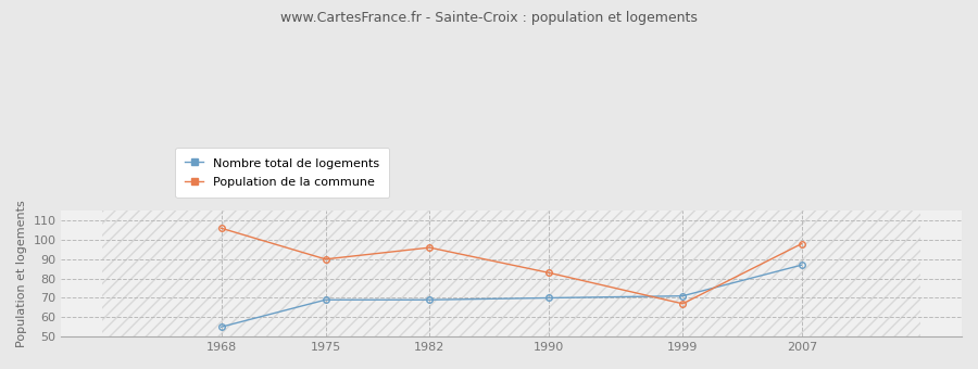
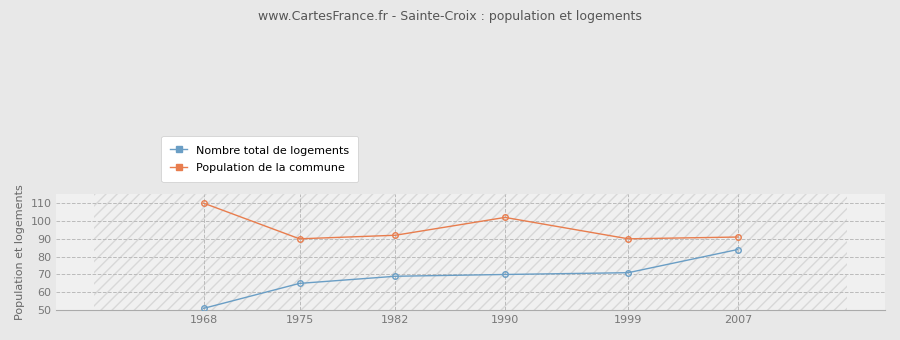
Nombre total de logements/1968: 55 -> 51
Population de la commune/1968: 106 -> 110
Nombre total de logements/1975: 69 -> 65
Population de la commune/1982: 96 -> 92
Population de la commune/1990: 83 -> 102
Population de la commune/1999: 67 -> 90
Nombre total de logements/2007: 87 -> 84
Population de la commune/2007: 98 -> 91
